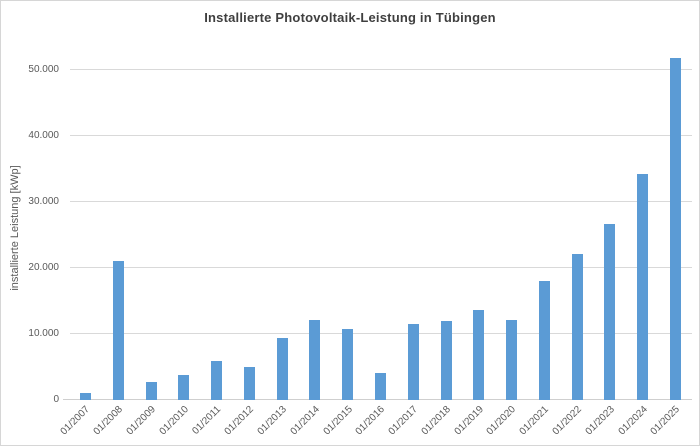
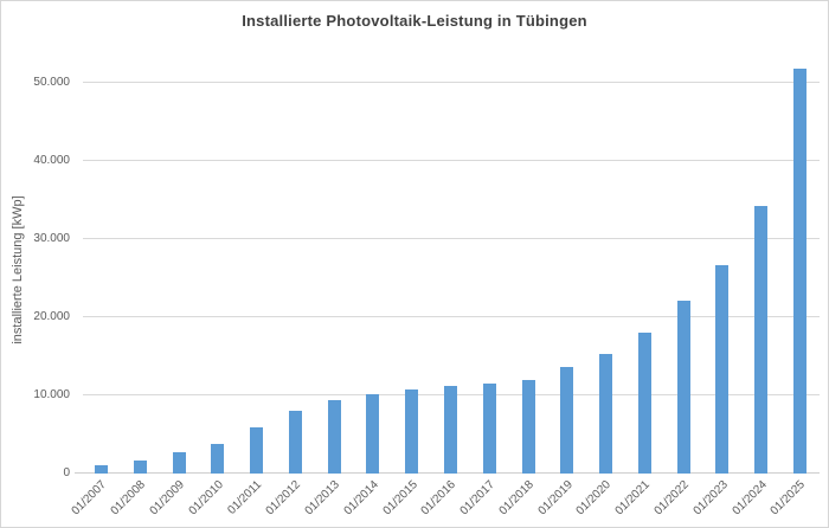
01/2008: 21000 -> 2000
01/2012: 5000 -> 8000
01/2014: 12000 -> 10000
01/2016: 4000 -> 11000
01/2020: 12000 -> 15000
